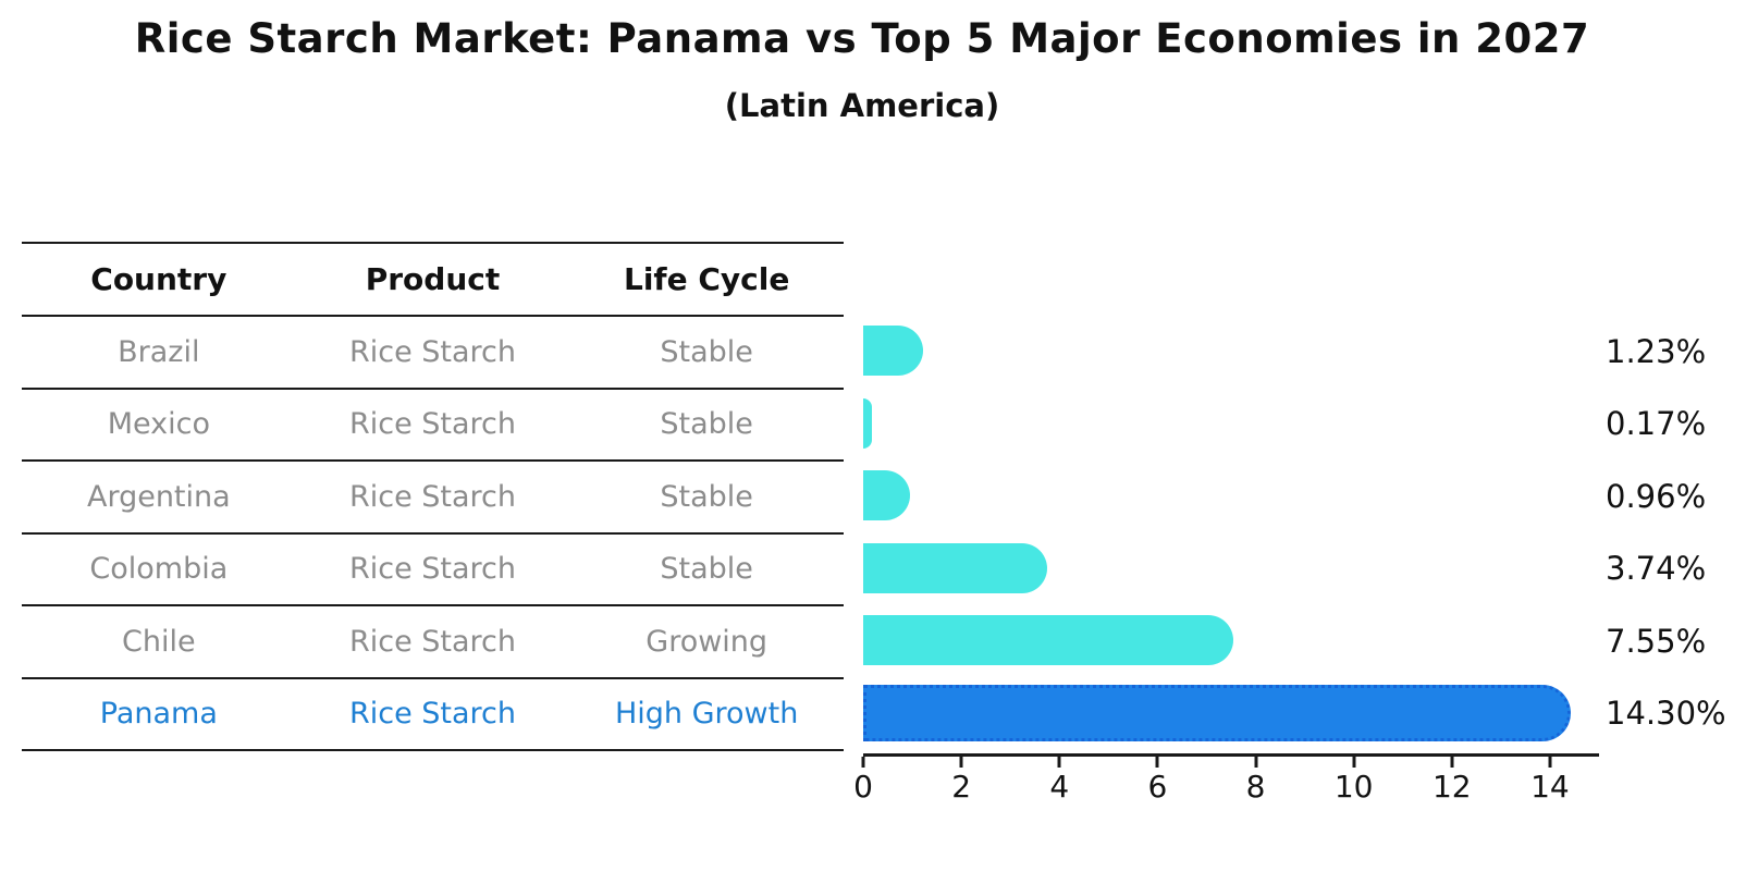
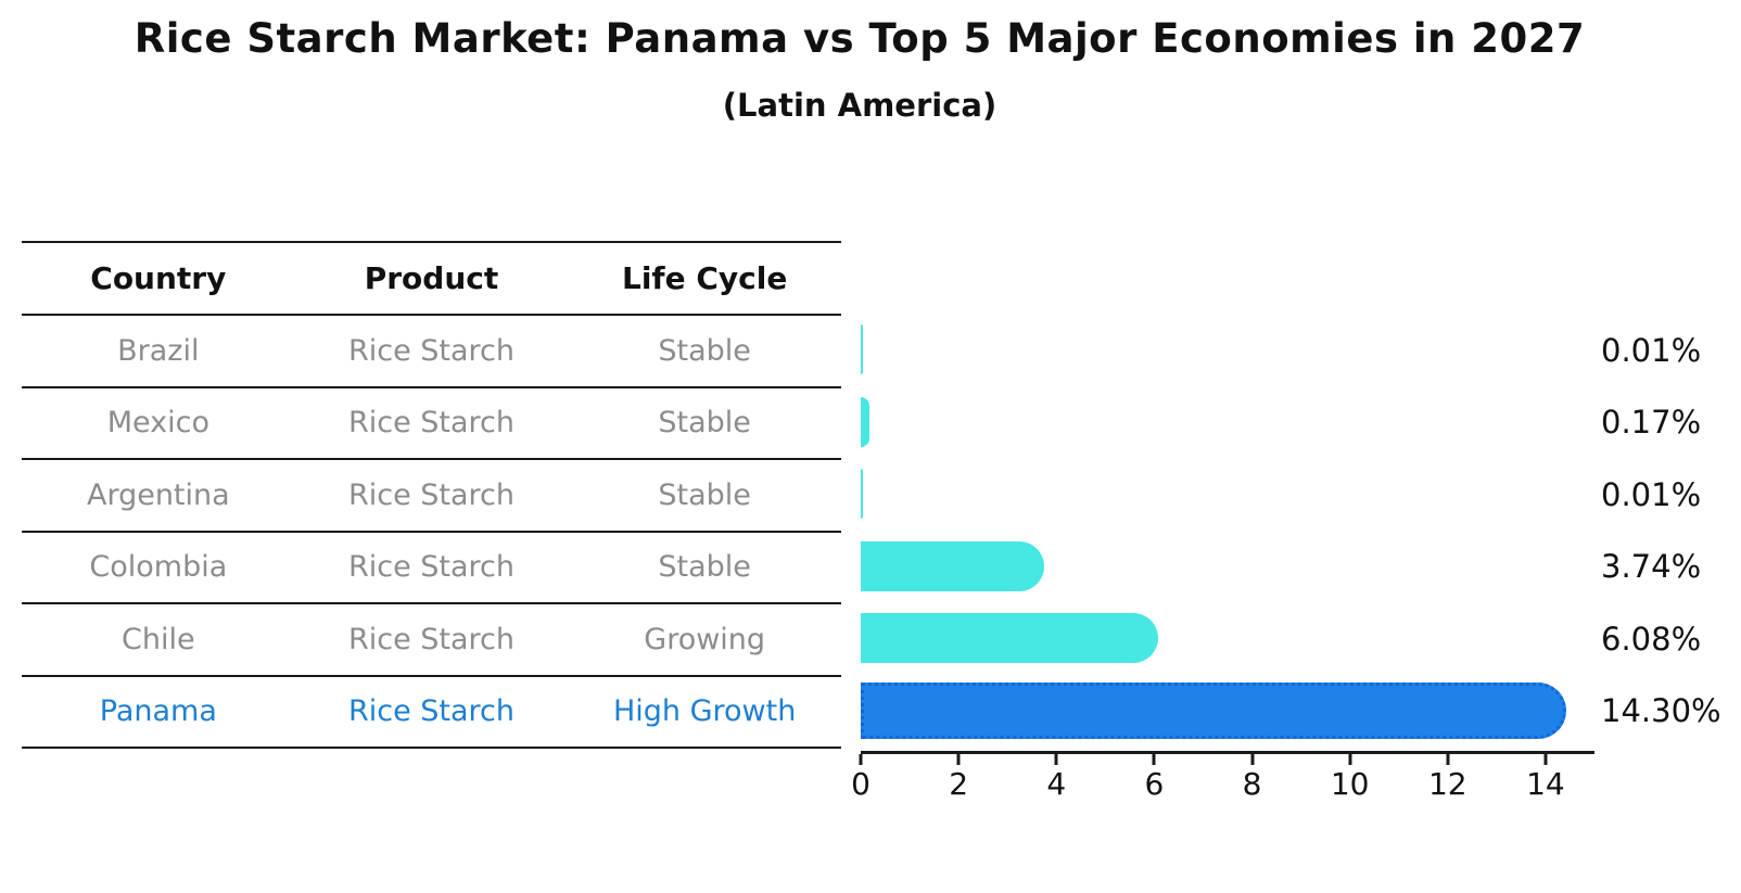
Brazil: 1.23% -> 0.01%
Argentina: 0.96% -> 0.01%
Chile: 7.55% -> 6.08%
